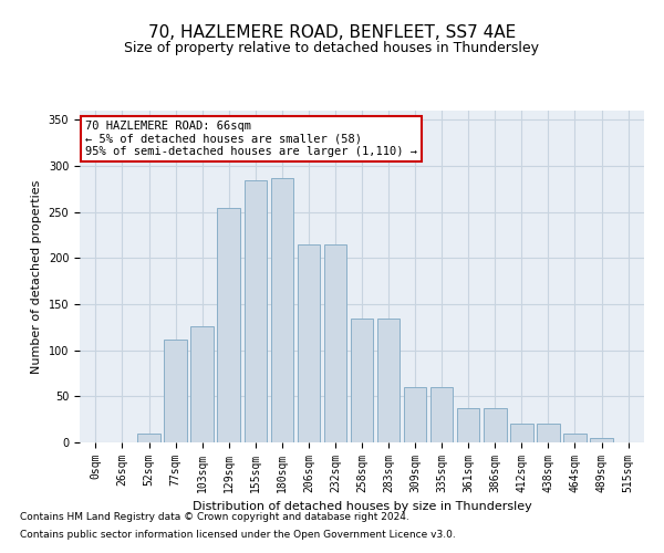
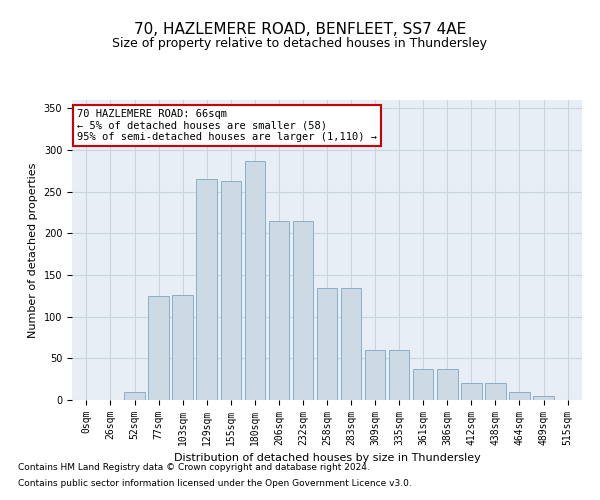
77sqm: 112 -> 125
129sqm: 254 -> 265
155sqm: 284 -> 263
